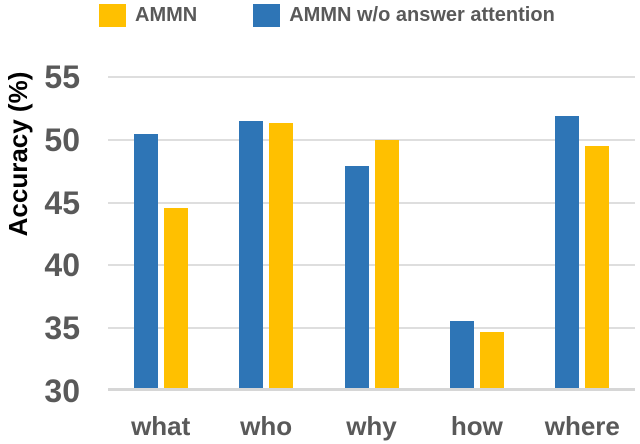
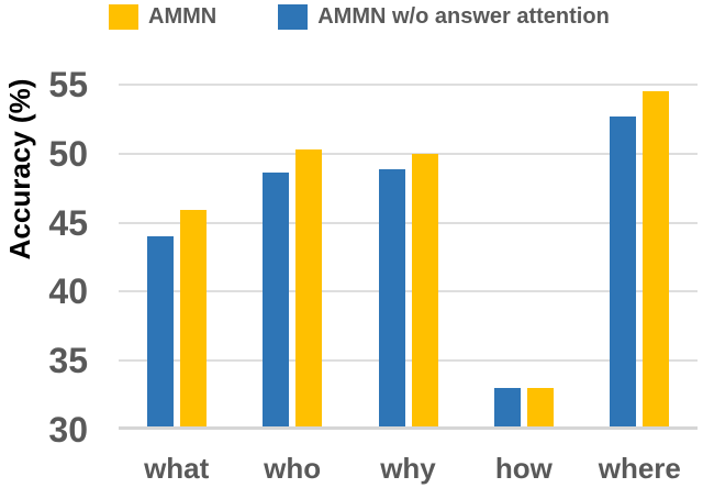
AMMN w/o answer attention/what: 50.5 -> 44.0
AMMN/what: 44.6 -> 45.9
AMMN w/o answer attention/who: 51.5 -> 48.6
AMMN/who: 51.3 -> 50.3
AMMN w/o answer attention/why: 47.9 -> 48.9
AMMN w/o answer attention/how: 35.6 -> 33.0
AMMN/how: 34.7 -> 33.0
AMMN w/o answer attention/where: 51.9 -> 52.7
AMMN/where: 49.5 -> 54.5
